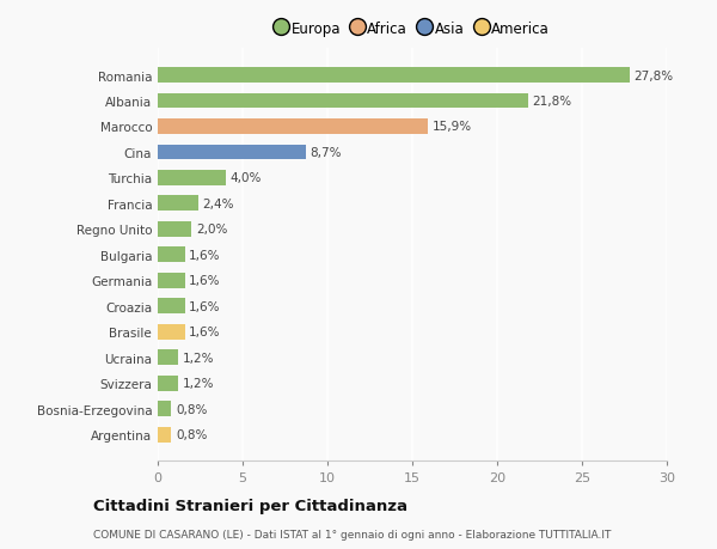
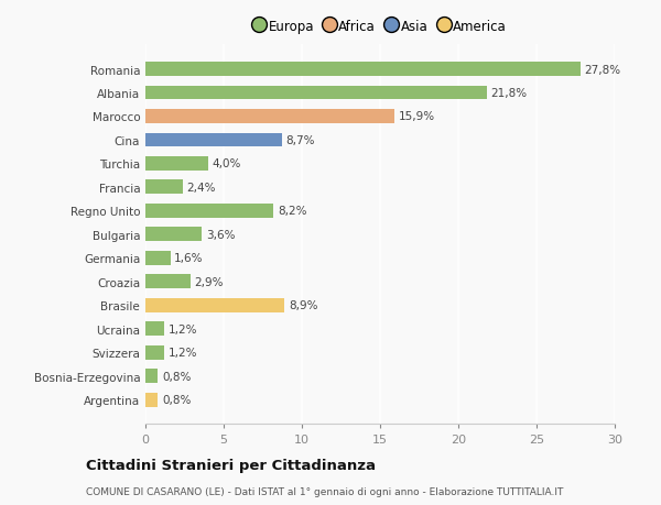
Regno Unito: 2,0% -> 8,2%
Bulgaria: 1,6% -> 3,6%
Croazia: 1,6% -> 2,9%
Brasile: 1,6% -> 8,9%
